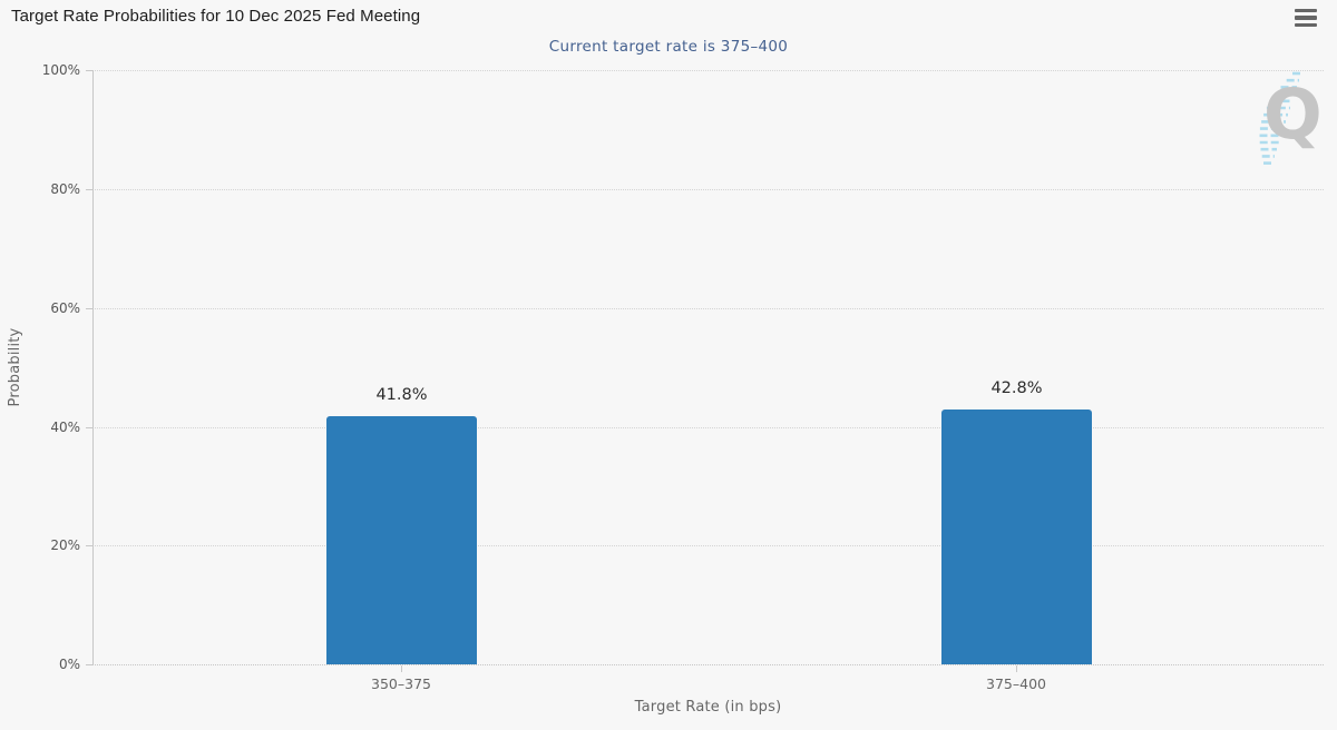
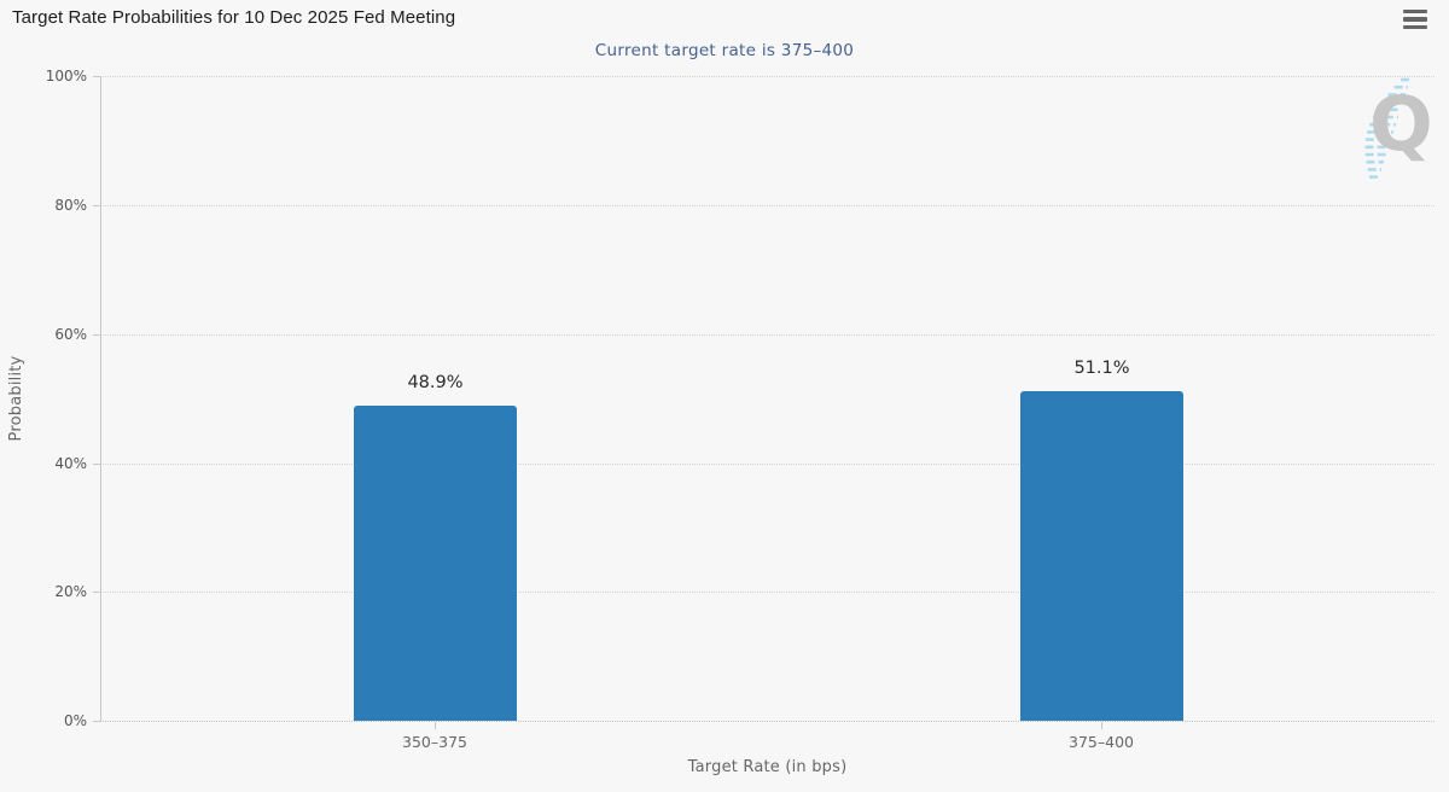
350–375: 41.8% -> 48.9%
375–400: 42.8% -> 51.1%
